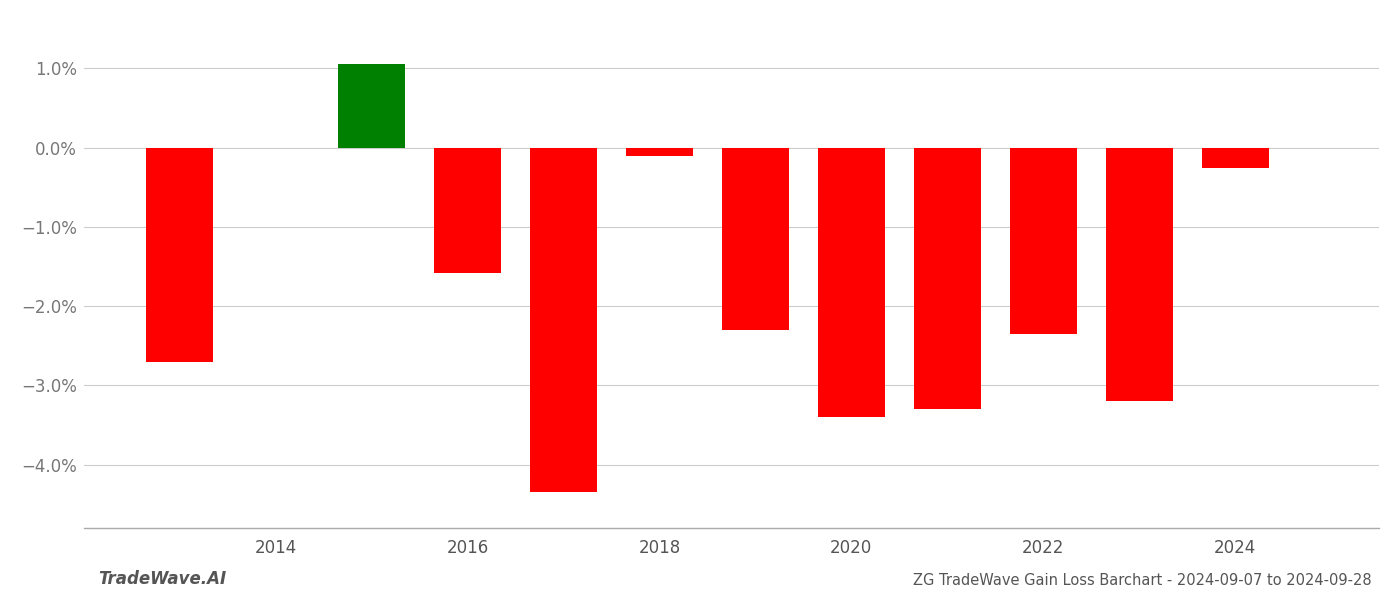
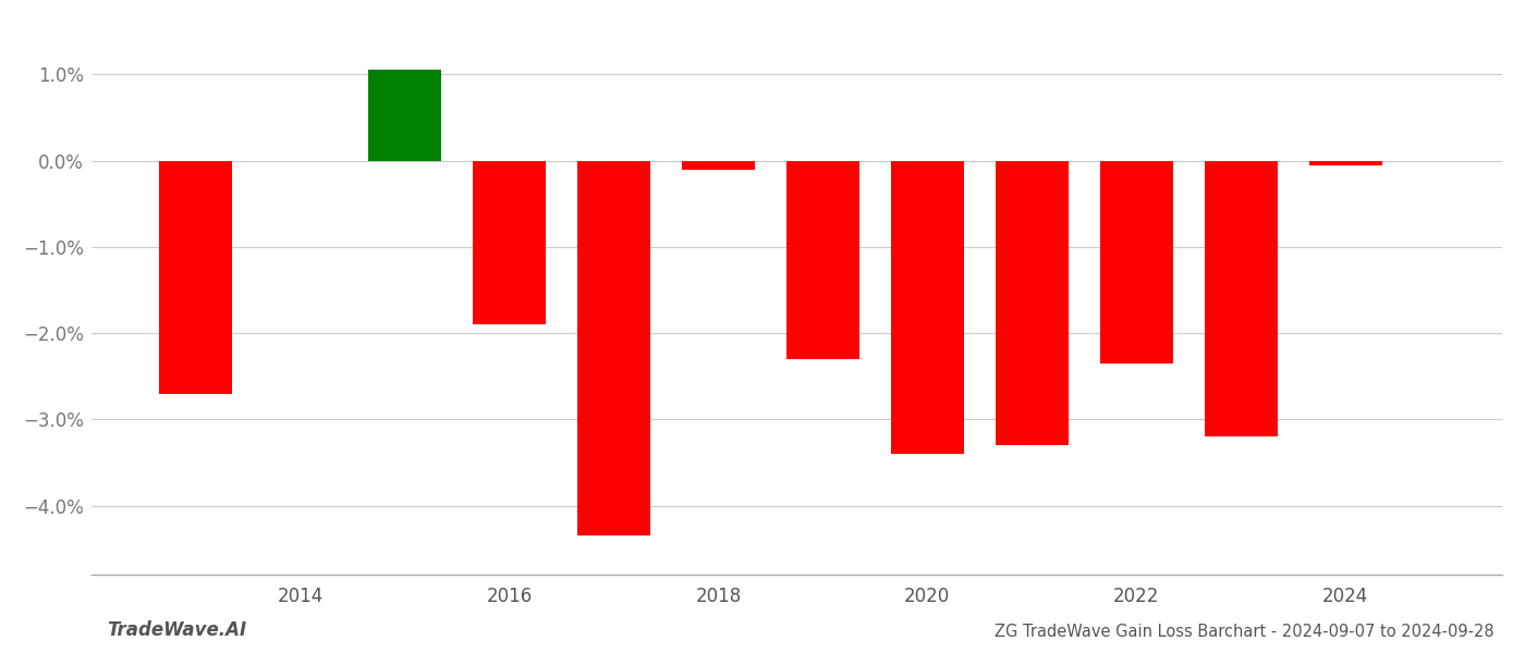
2016: -1.58% -> -1.90%
2024: -0.26% -> -0.05%
